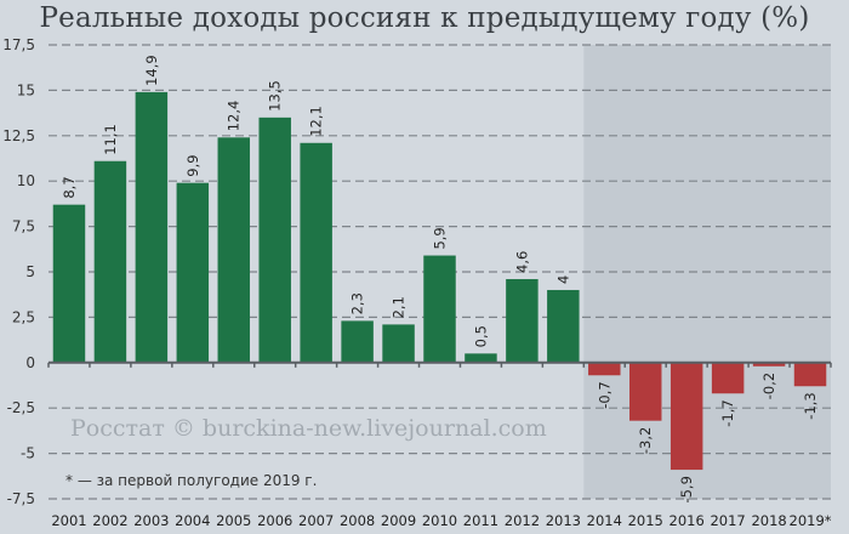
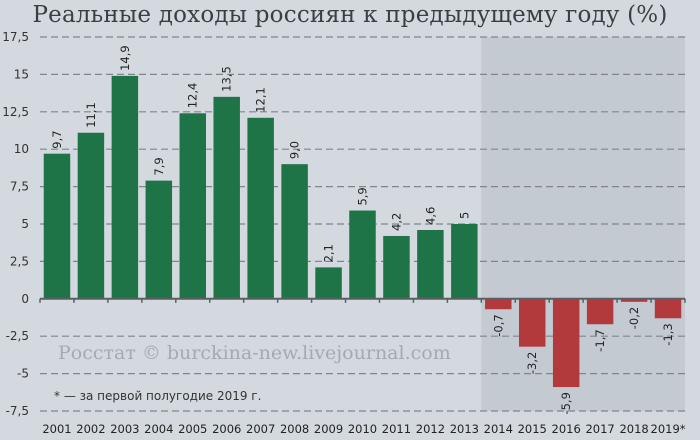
2001: 8,7 -> 9,7
2004: 9,9 -> 7,9
2008: 2,3 -> 9,0
2011: 0,5 -> 4,2
2013: 4 -> 5
